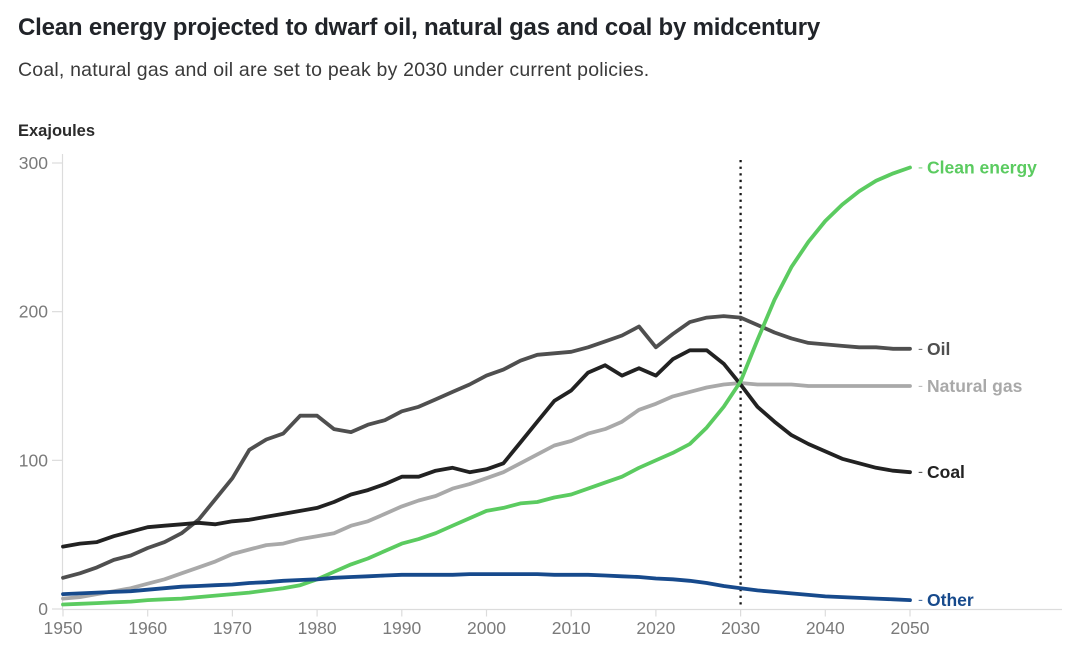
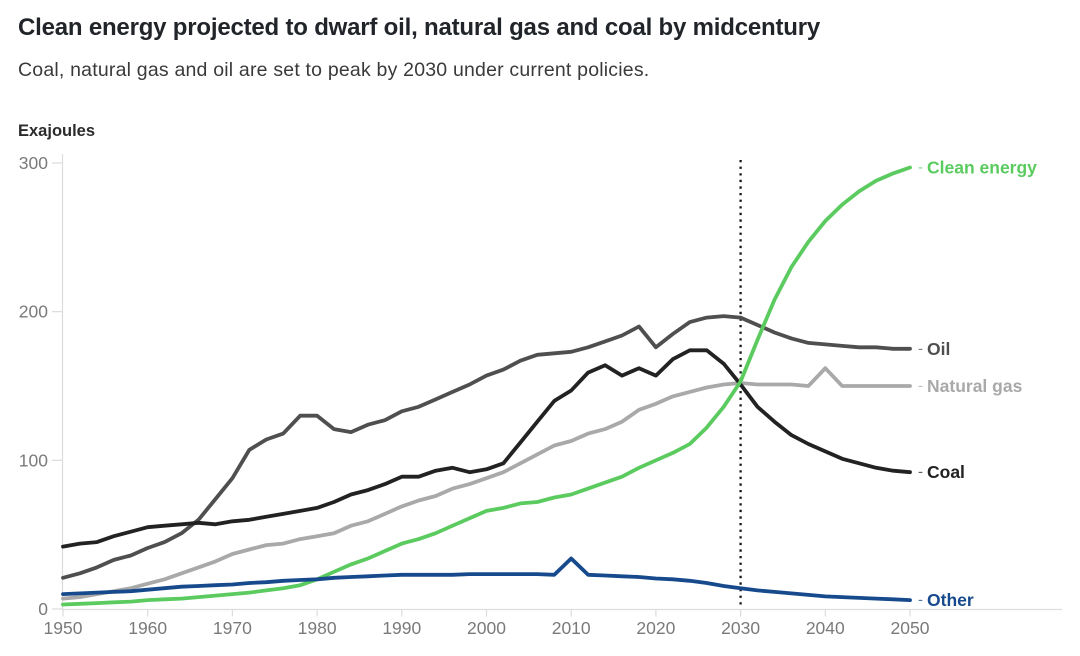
Other/2010: 23 -> 34
Natural gas/2040: 150 -> 162
